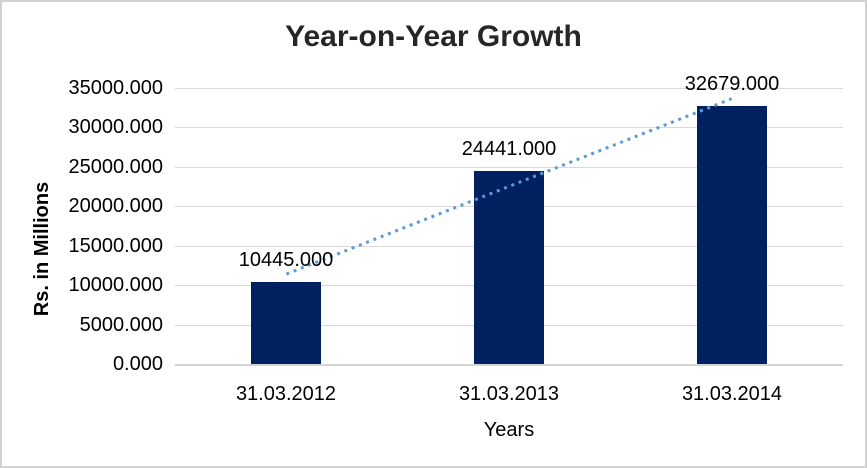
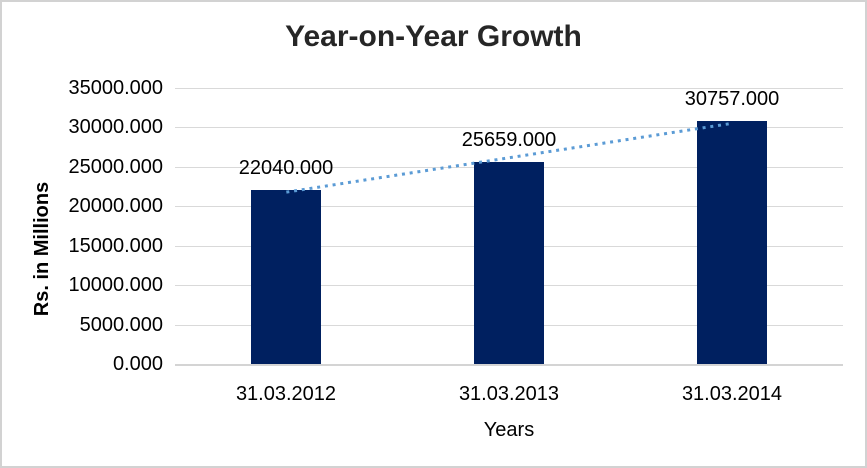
31.03.2012: 10445.000 -> 22040.000
31.03.2013: 24441.000 -> 25659.000
31.03.2014: 32679.000 -> 30757.000
